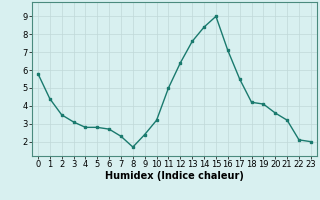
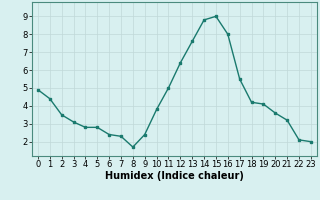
0: 5.8 -> 4.9
6: 2.7 -> 2.4
10: 3.2 -> 3.8
14: 8.4 -> 8.8
16: 7.1 -> 8.0
